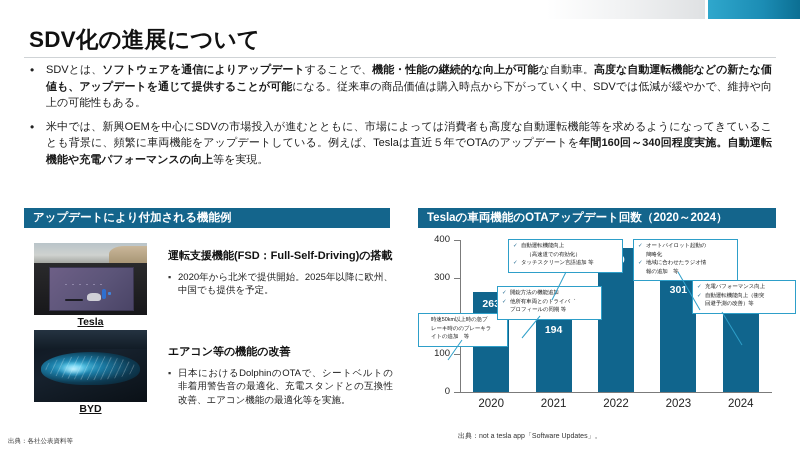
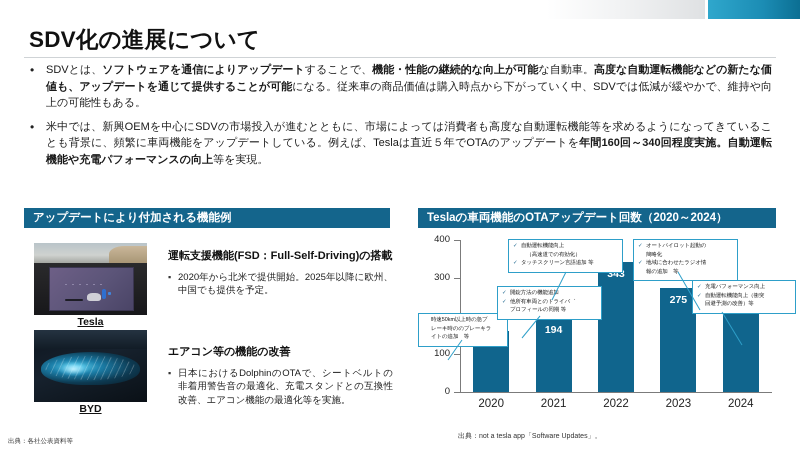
2020: 263 -> 161
2022: 380 -> 343
2023: 301 -> 275
